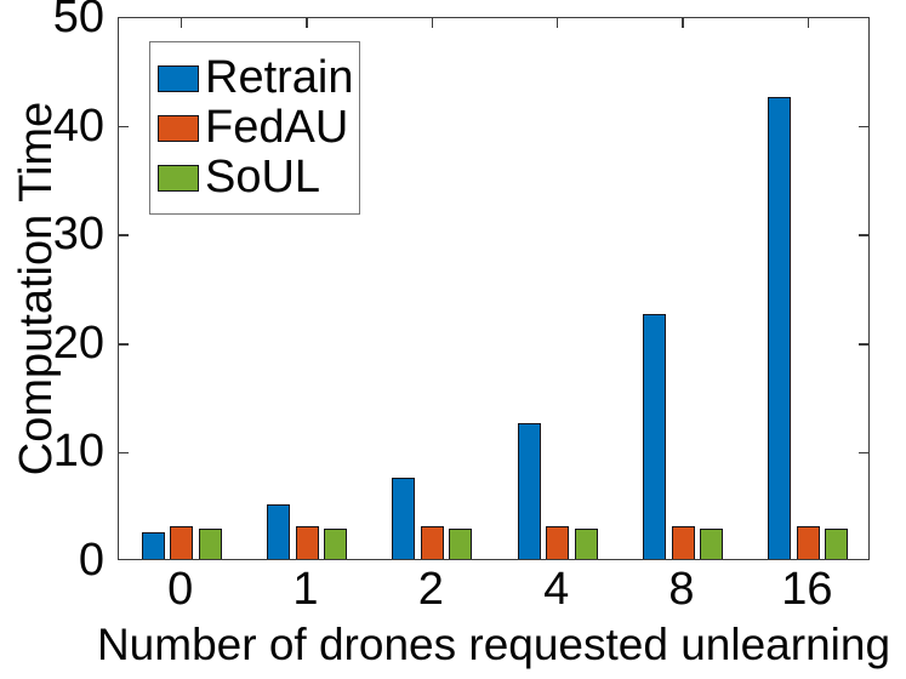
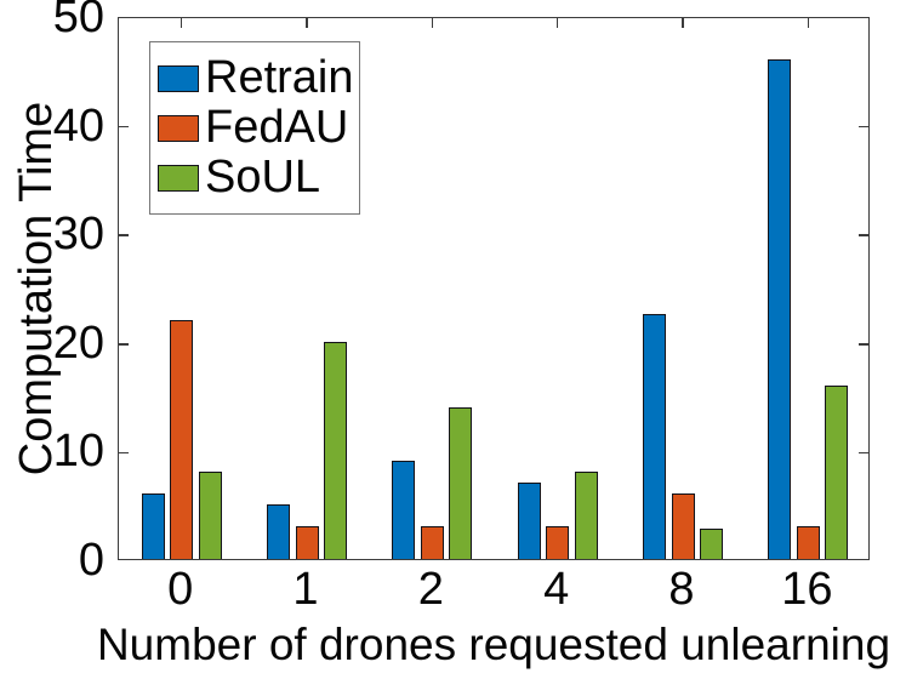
Retrain/0: 2 -> 6
FedAU/0: 3 -> 22
SoUL/0: 3 -> 8
SoUL/1: 3 -> 20
Retrain/2: 8 -> 9
SoUL/2: 3 -> 14
Retrain/4: 12 -> 7
SoUL/4: 3 -> 8
FedAU/8: 3 -> 6
Retrain/16: 42 -> 46
SoUL/16: 3 -> 16
